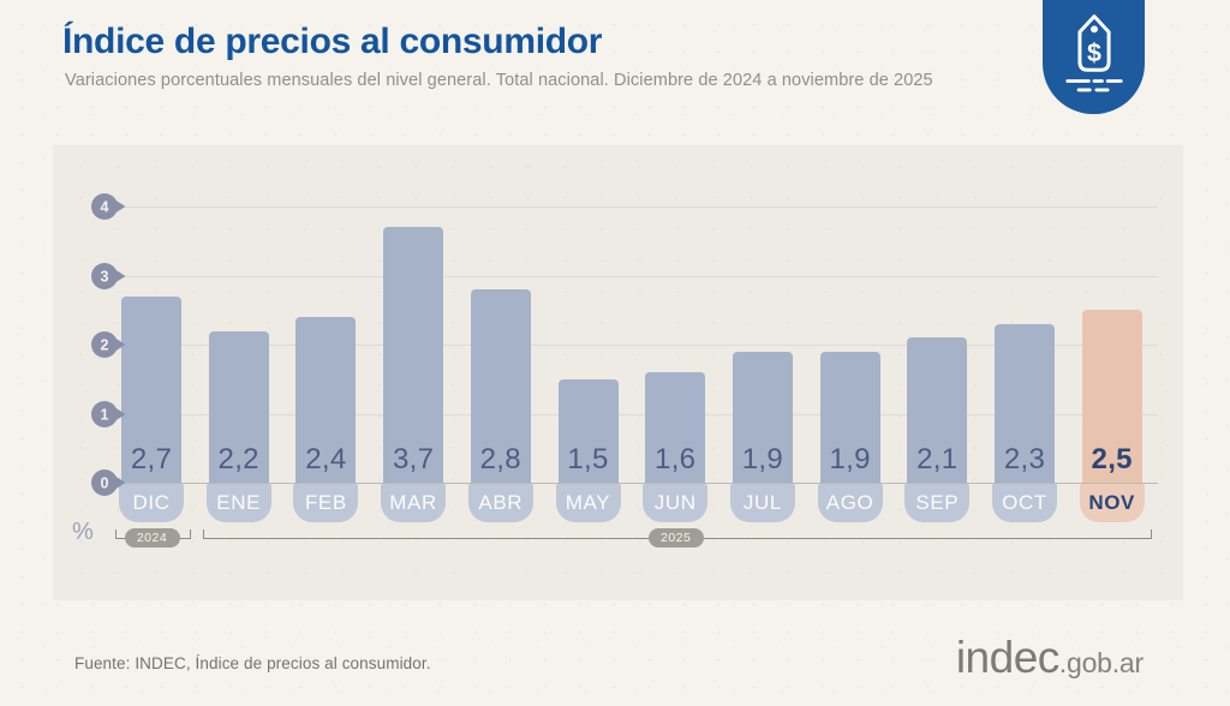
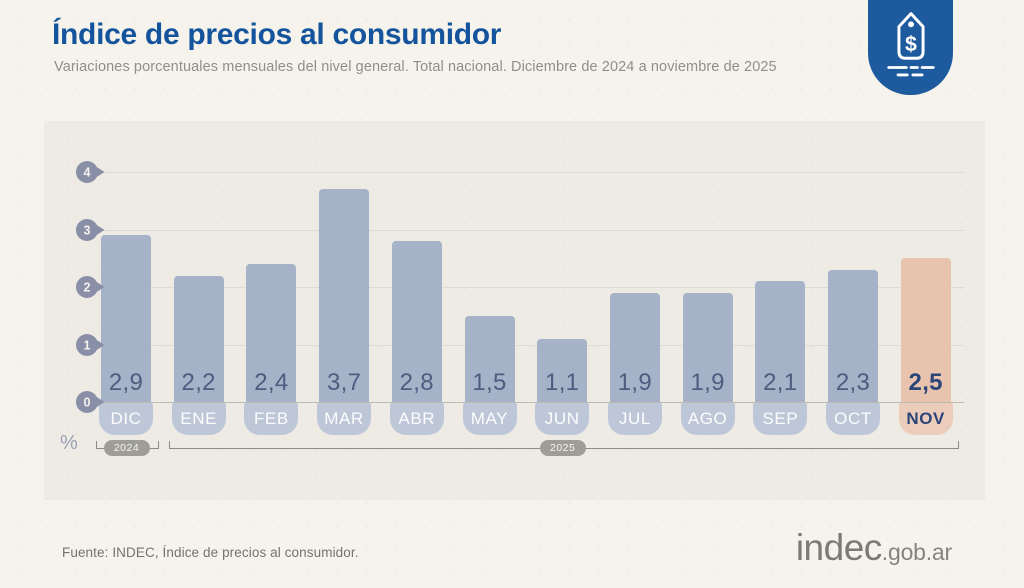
DIC: 2,7 -> 2,9
JUN: 1,6 -> 1,1
